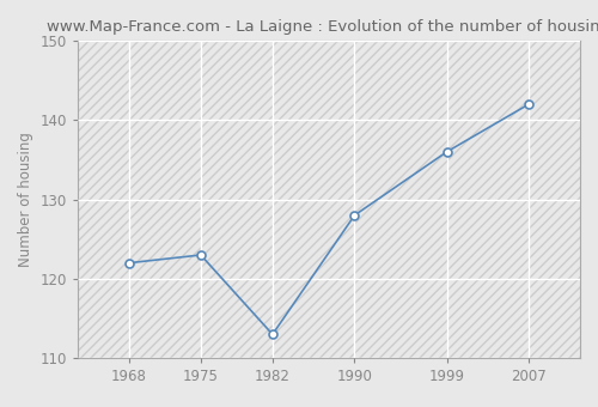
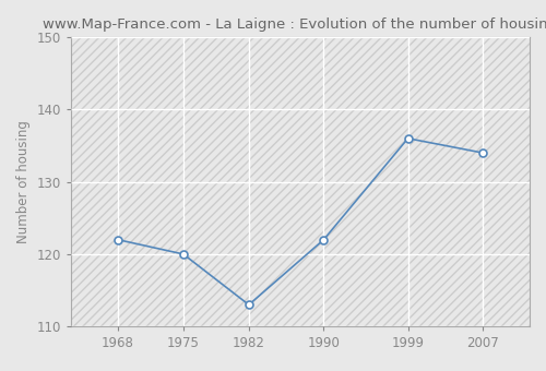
1975: 123 -> 120
1990: 128 -> 122
2007: 142 -> 134
